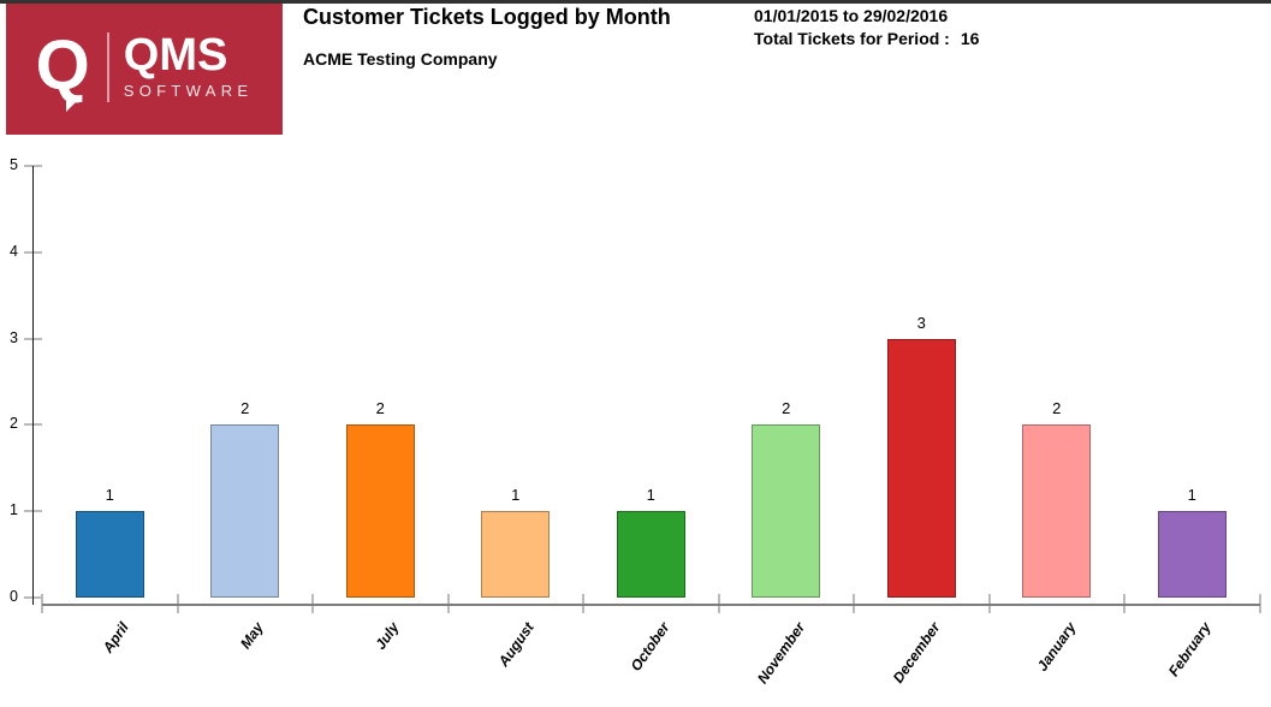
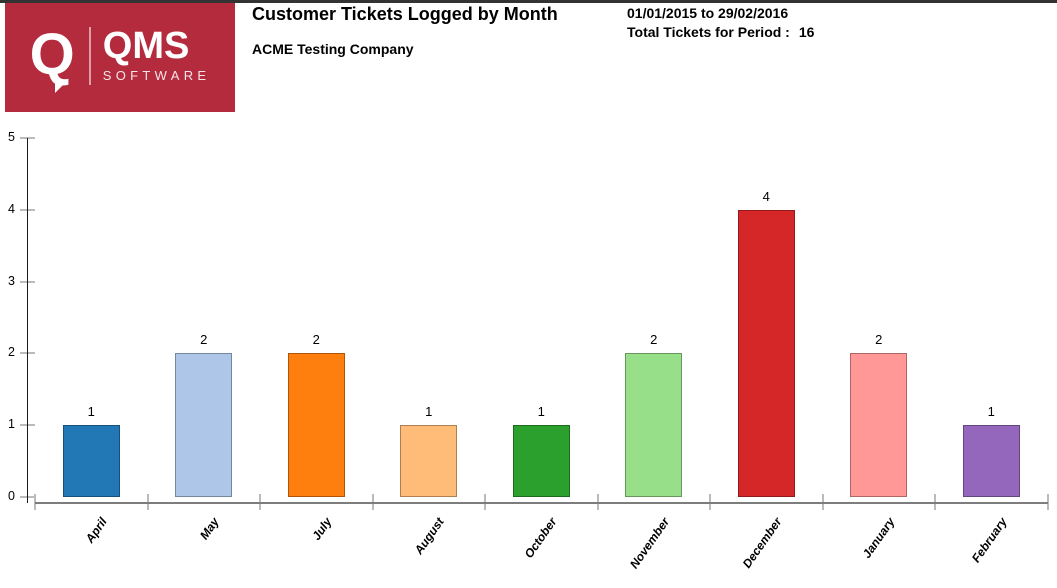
December: 3 -> 4
